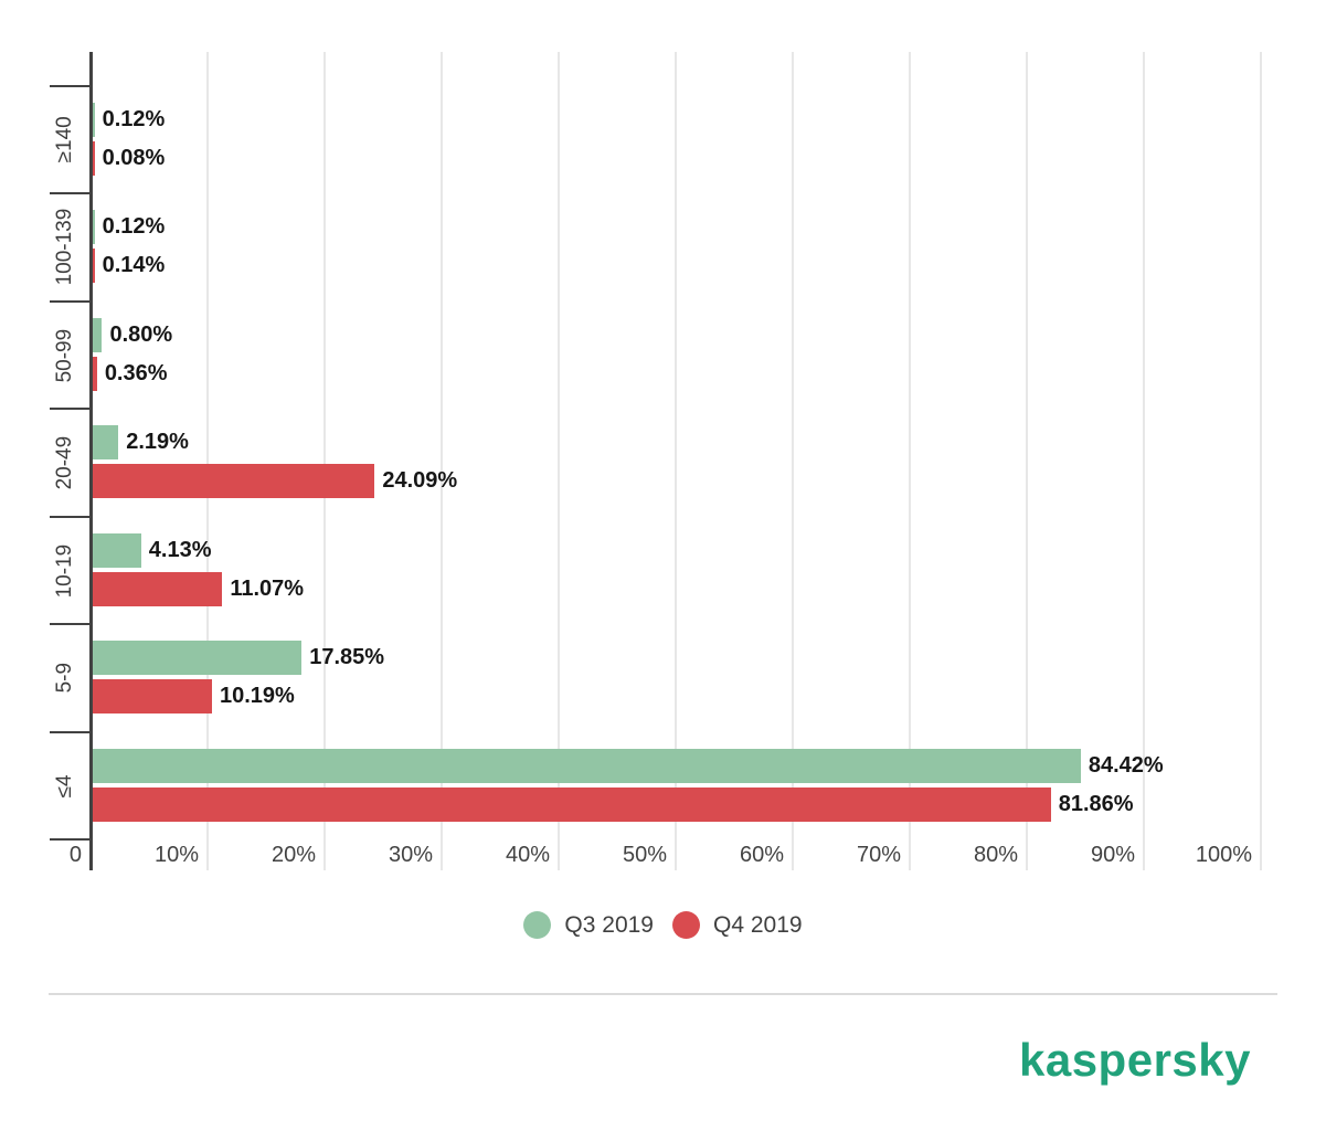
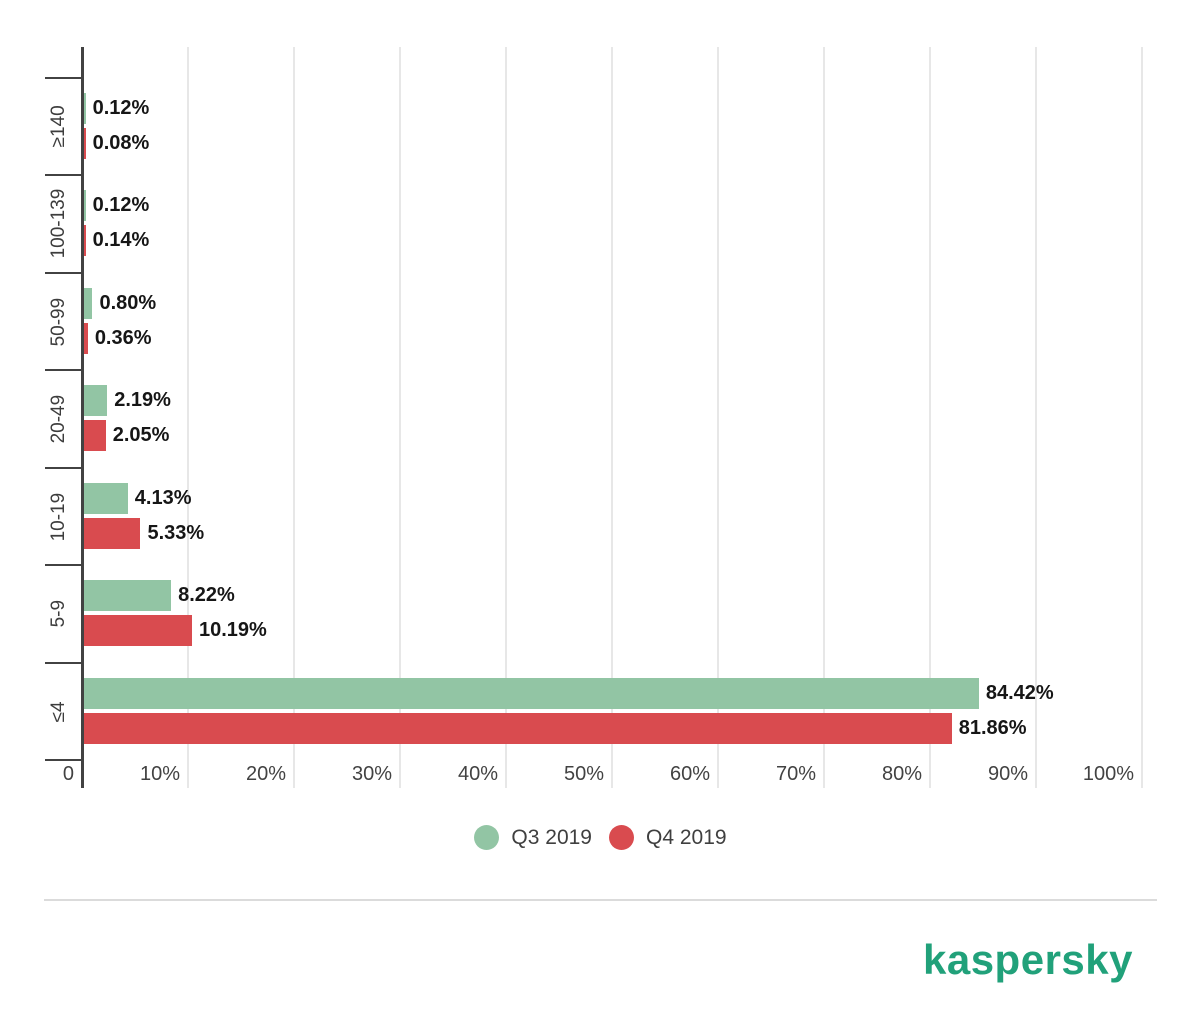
Q4 2019/20-49: 24.09% -> 2.05%
Q4 2019/10-19: 11.07% -> 5.33%
Q3 2019/5-9: 17.85% -> 8.22%
